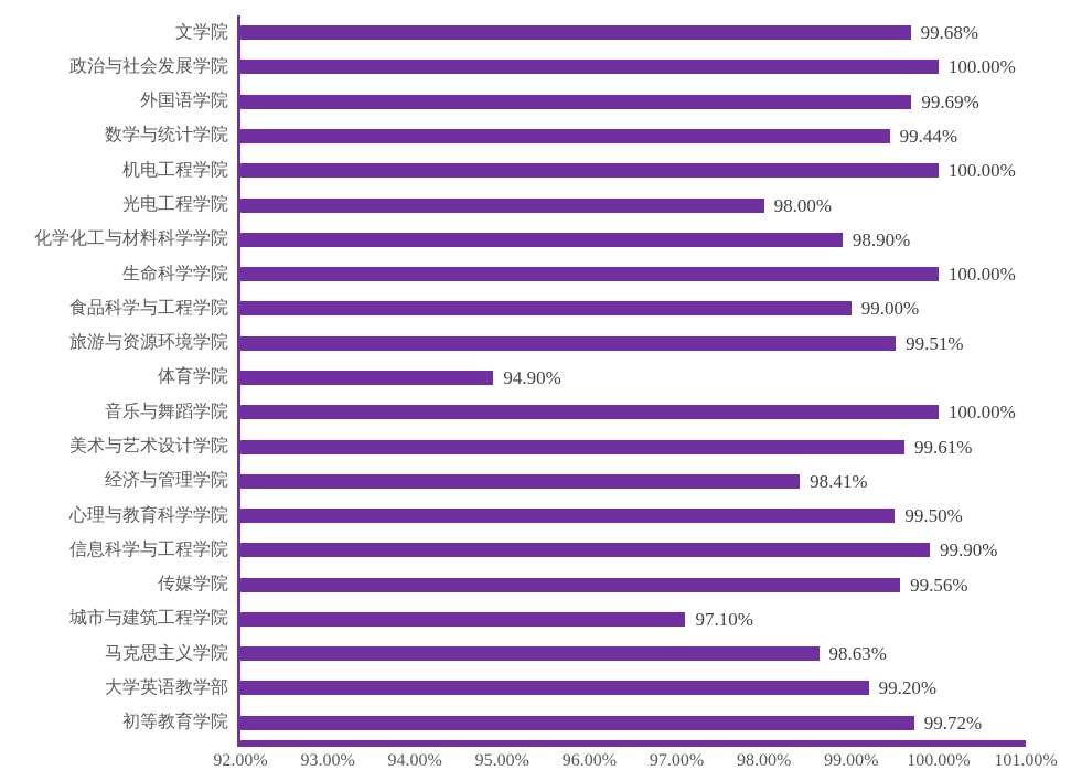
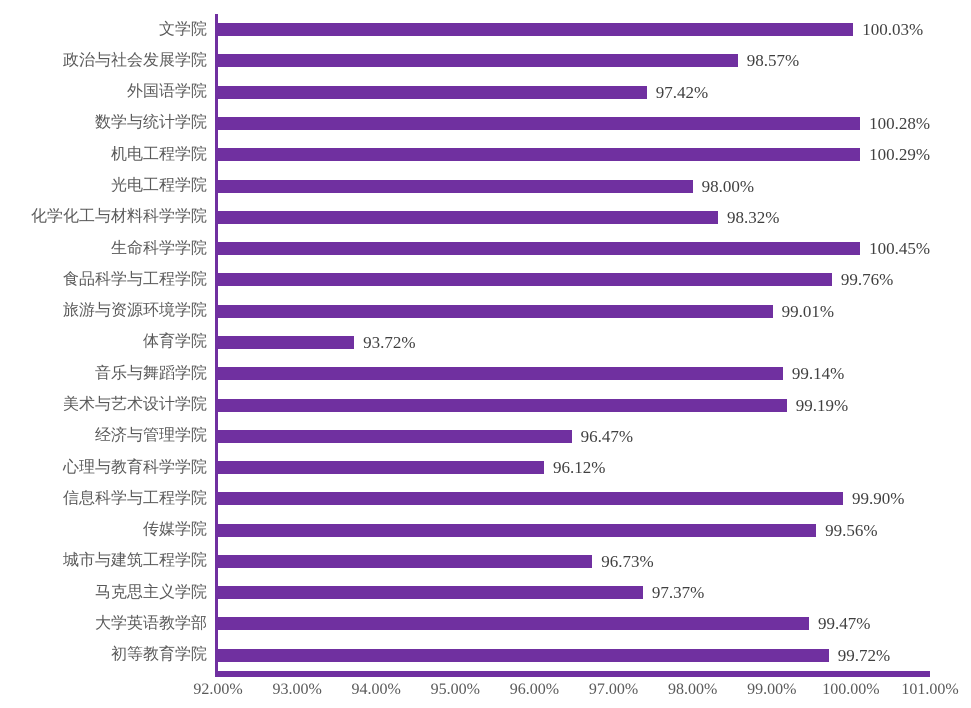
文学院: 99.68% -> 100.03%
政治与社会发展学院: 100.00% -> 98.57%
外国语学院: 99.69% -> 97.42%
数学与统计学院: 99.44% -> 100.28%
机电工程学院: 100.00% -> 100.29%
化学化工与材料科学学院: 98.90% -> 98.32%
生命科学学院: 100.00% -> 100.45%
食品科学与工程学院: 99.00% -> 99.76%
旅游与资源环境学院: 99.51% -> 99.01%
体育学院: 94.90% -> 93.72%
音乐与舞蹈学院: 100.00% -> 99.14%
美术与艺术设计学院: 99.61% -> 99.19%
经济与管理学院: 98.41% -> 96.47%
心理与教育科学学院: 99.50% -> 96.12%
城市与建筑工程学院: 97.10% -> 96.73%
马克思主义学院: 98.63% -> 97.37%
大学英语教学部: 99.20% -> 99.47%
